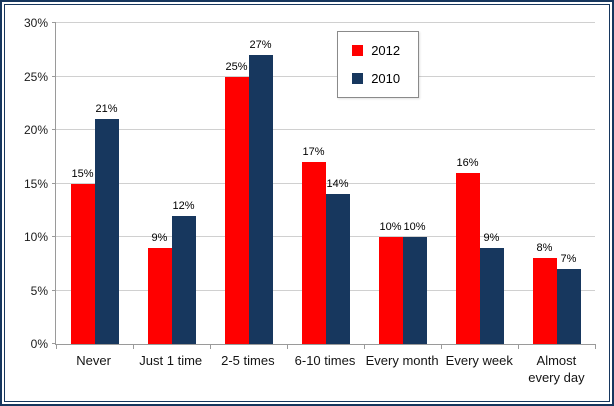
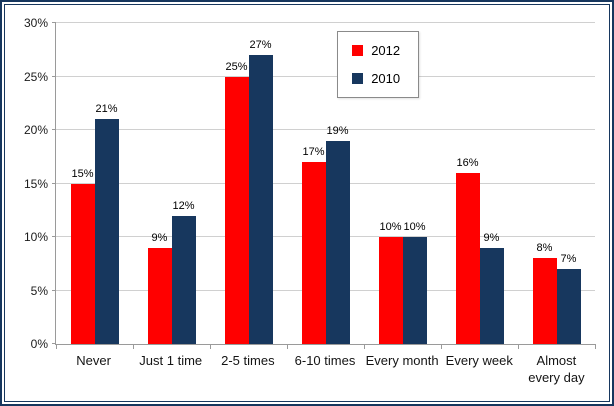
2010/6-10 times: 14% -> 19%
